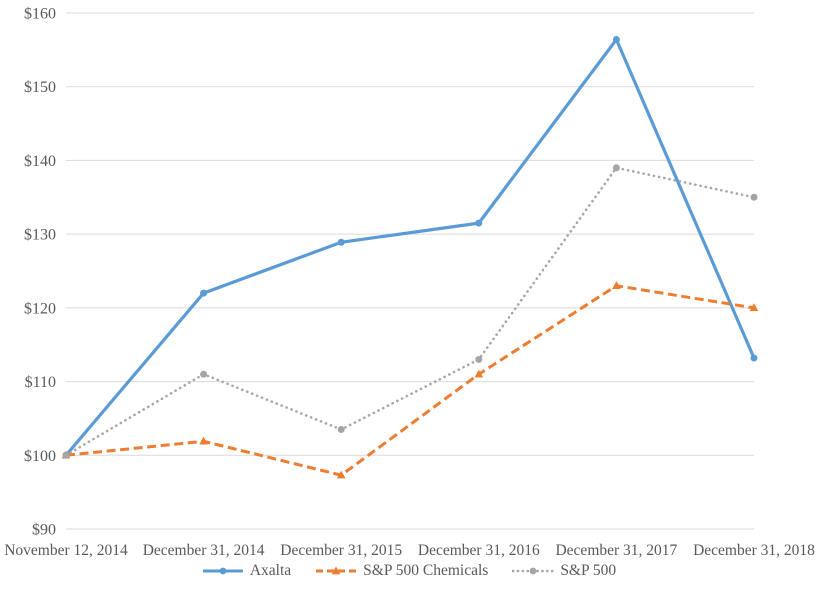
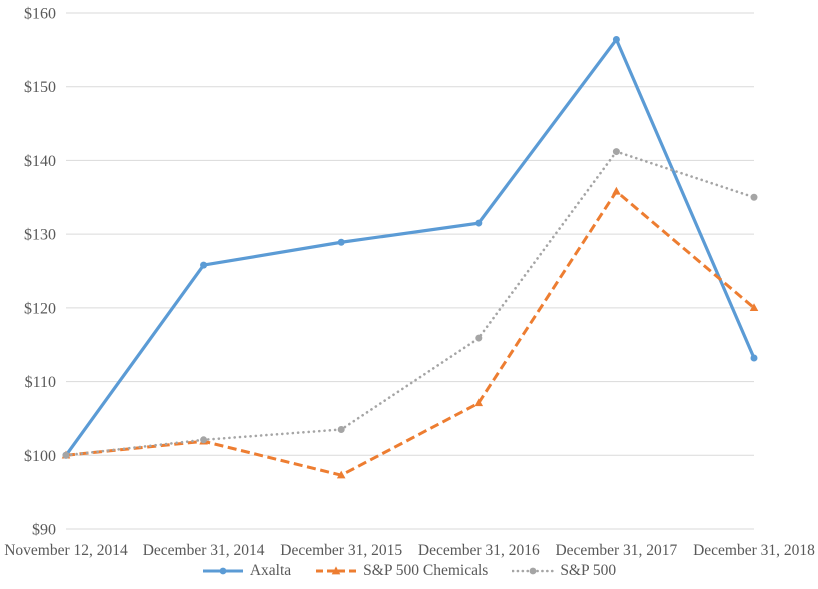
Axalta/December 31, 2014: $122 -> $126
S&P 500/December 31, 2014: $111 -> $102
S&P 500 Chemicals/December 31, 2016: $111 -> $107
S&P 500/December 31, 2016: $113 -> $116
S&P 500 Chemicals/December 31, 2017: $123 -> $136
S&P 500/December 31, 2017: $139 -> $141
